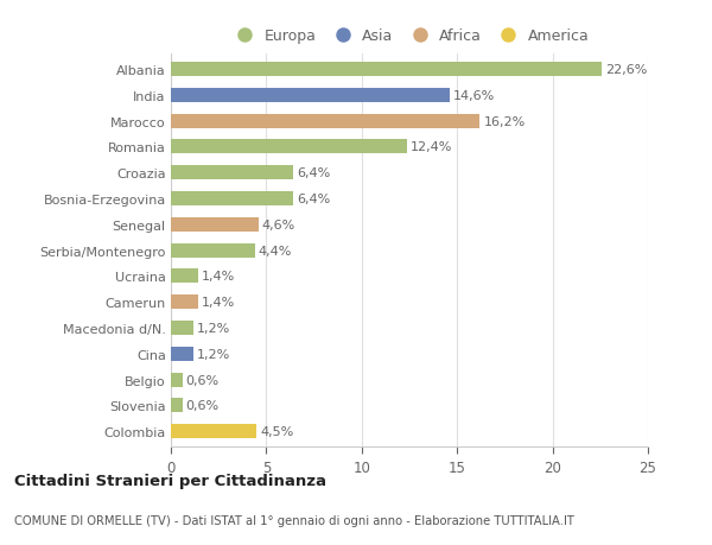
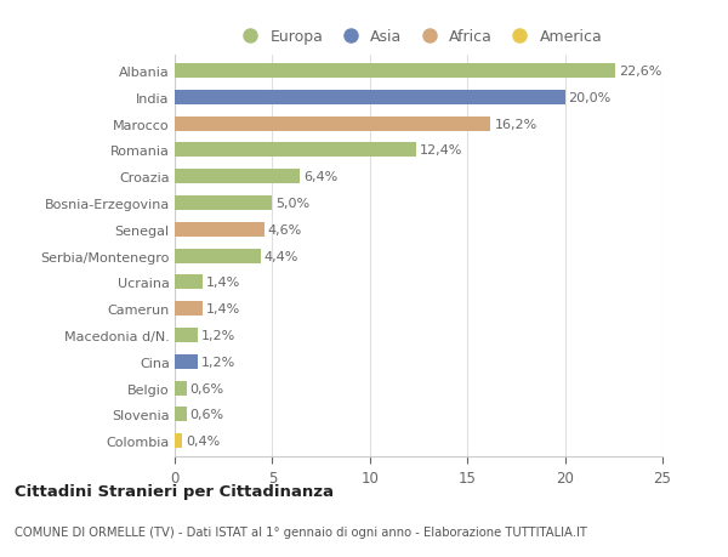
India: 14,6% -> 20,0%
Bosnia-Erzegovina: 6,4% -> 5,0%
Colombia: 4,5% -> 0,4%
